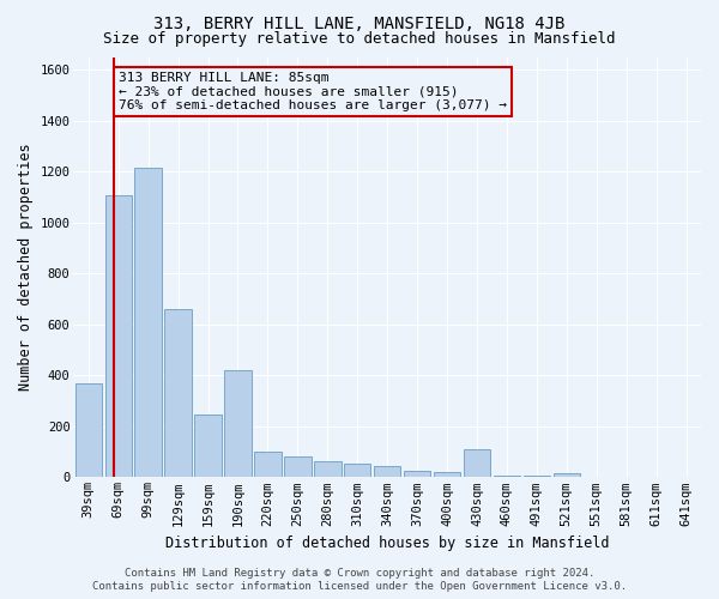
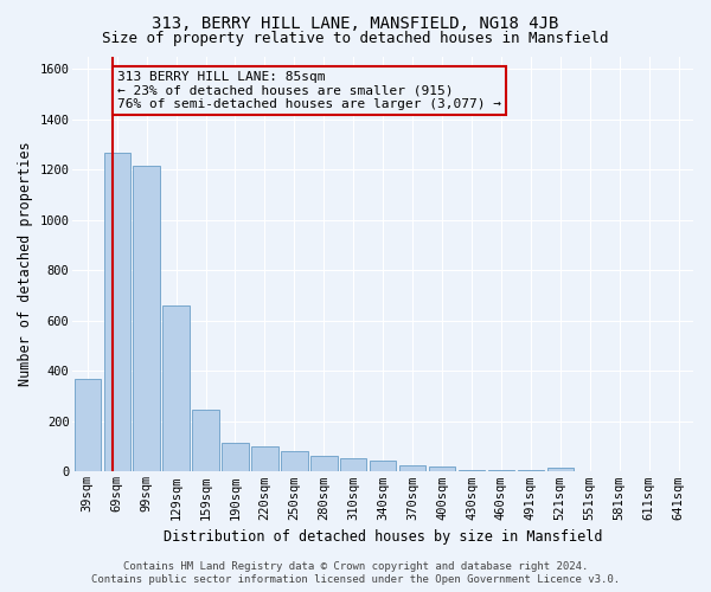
69sqm: 1105 -> 1265
190sqm: 420 -> 115
430sqm: 110 -> 5
